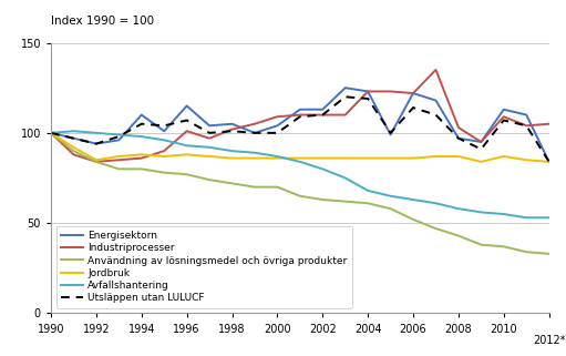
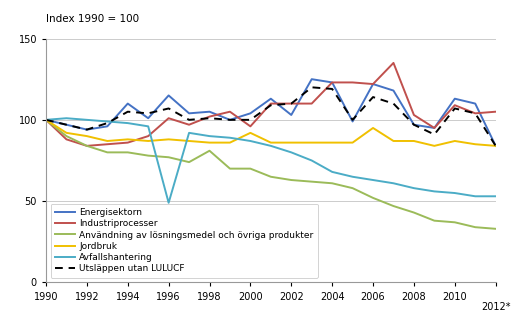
Jordbruk/1992: 85 -> 90
Avfallshantering/1996: 93 -> 49
Användning av lösningsmedel och övriga produkter/1998: 72 -> 81
Industriprocesser/2000: 109 -> 96
Jordbruk/2000: 86 -> 92
Energisektorn/2002: 113 -> 103
Jordbruk/2006: 86 -> 95
